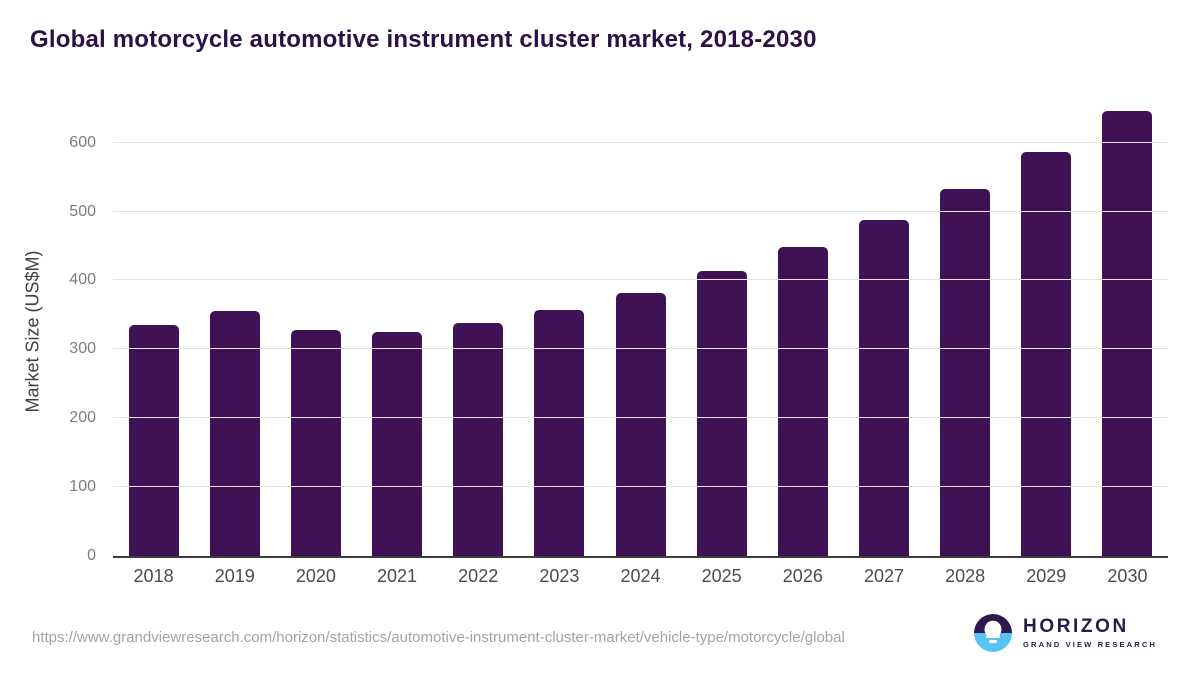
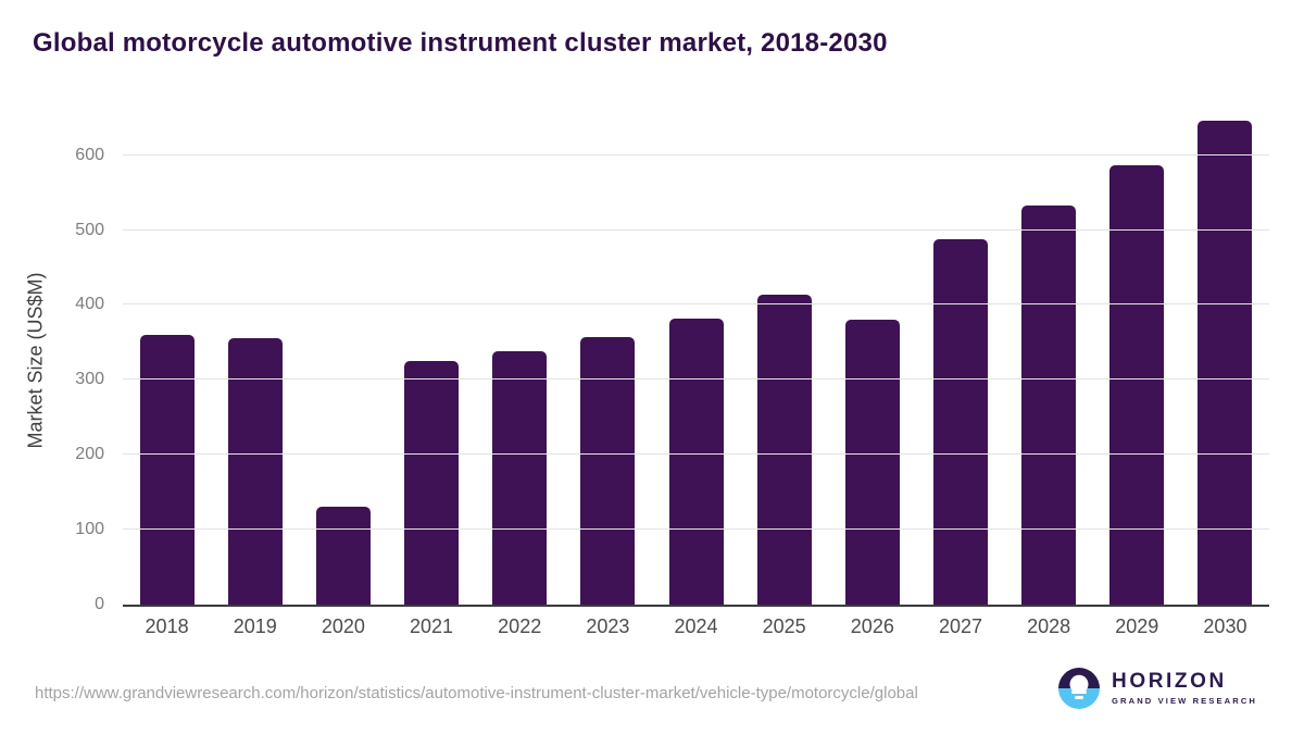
2018: 340 -> 360
2020: 330 -> 130
2026: 450 -> 380
